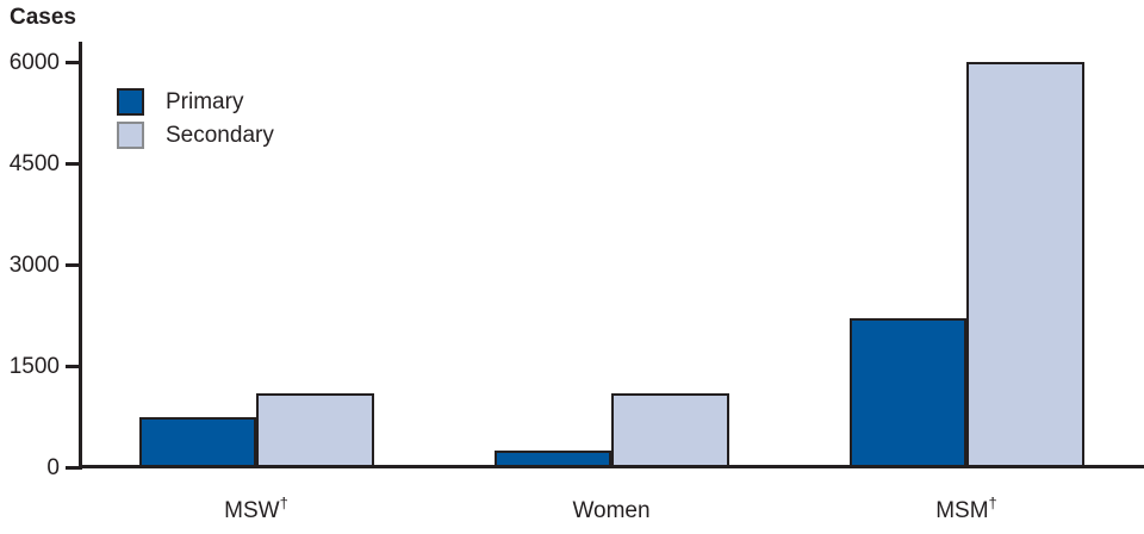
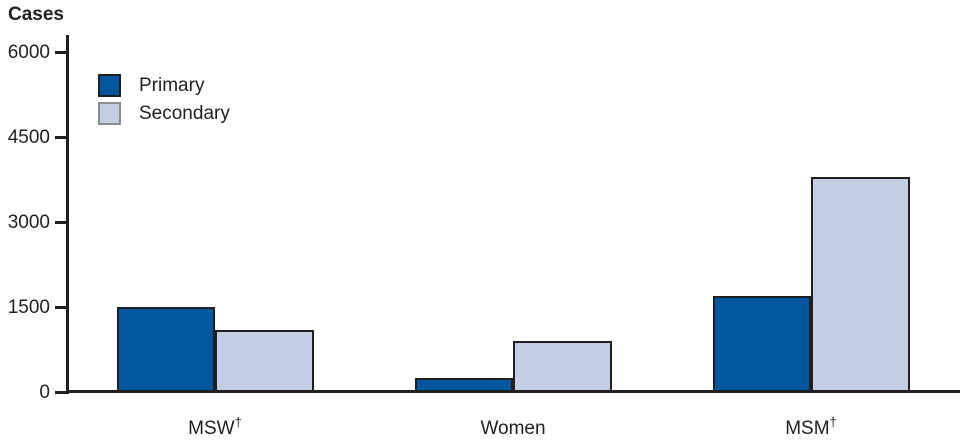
Primary/MSW†: 800 -> 1500
Secondary/Women: 1100 -> 900
Primary/MSM†: 2200 -> 1700
Secondary/MSM†: 6000 -> 3800
